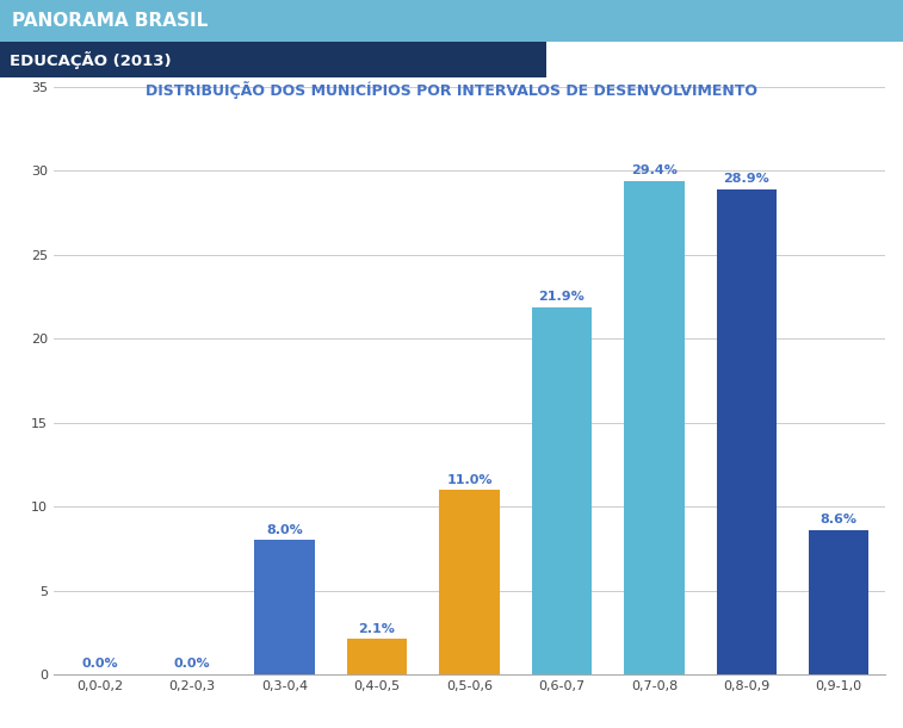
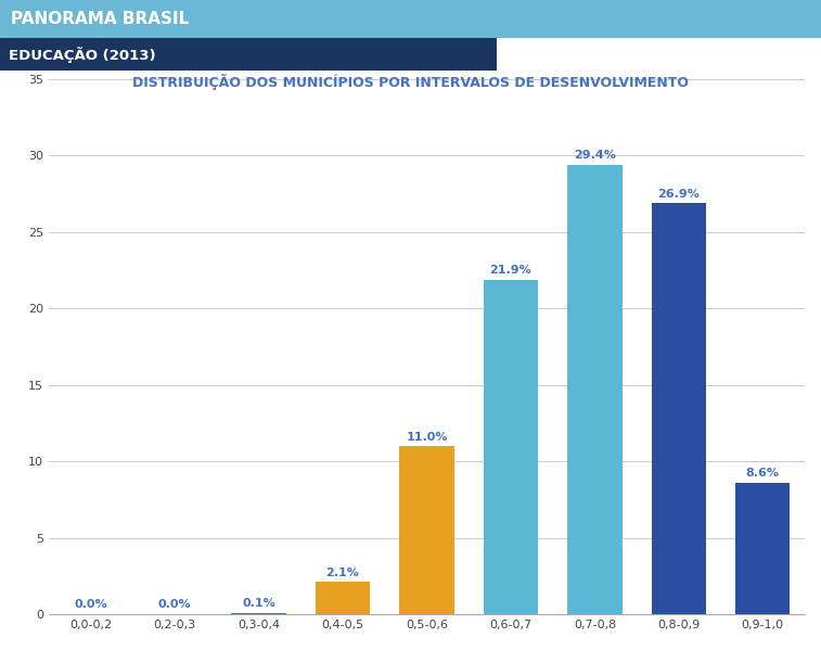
0,3-0,4: 8.0% -> 0.1%
0,8-0,9: 28.9% -> 26.9%
